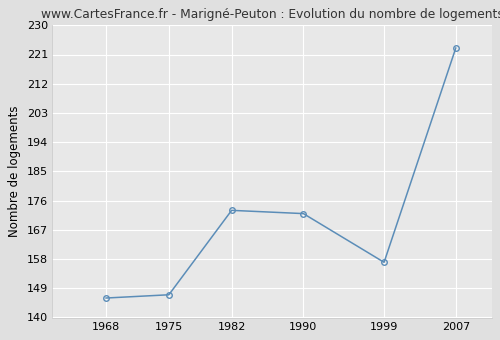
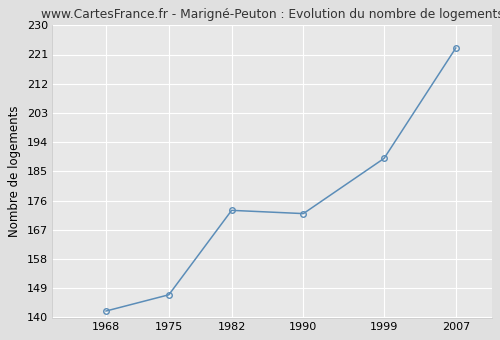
1968: 146 -> 142
1999: 157 -> 189
